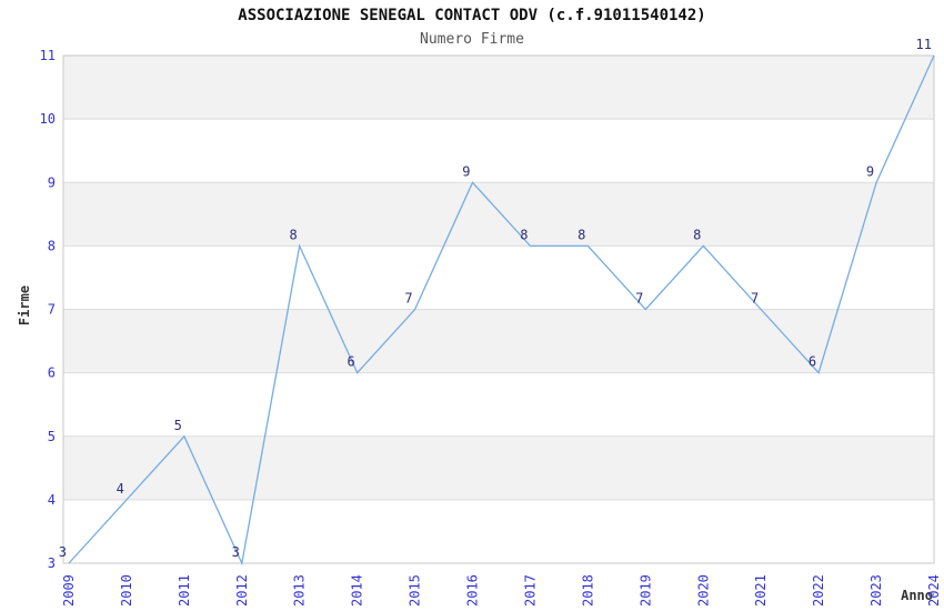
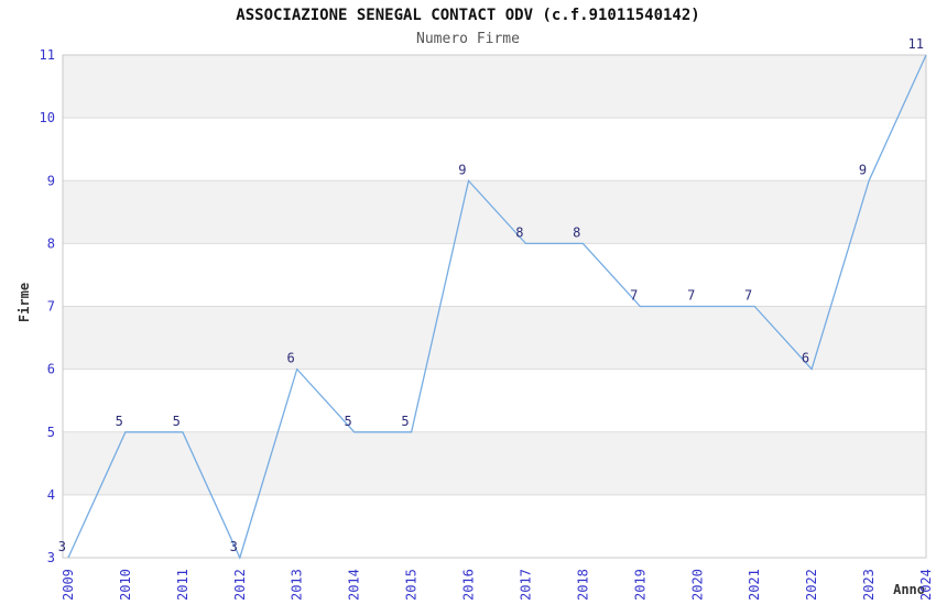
2010: 4 -> 5
2013: 8 -> 6
2014: 6 -> 5
2015: 7 -> 5
2020: 8 -> 7
